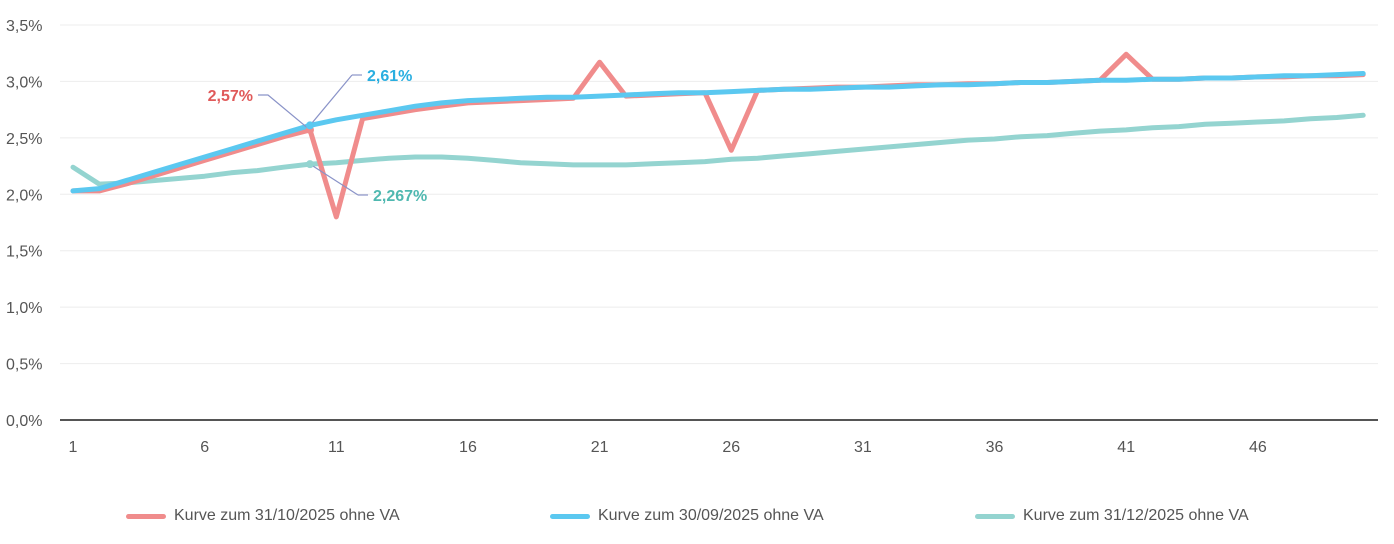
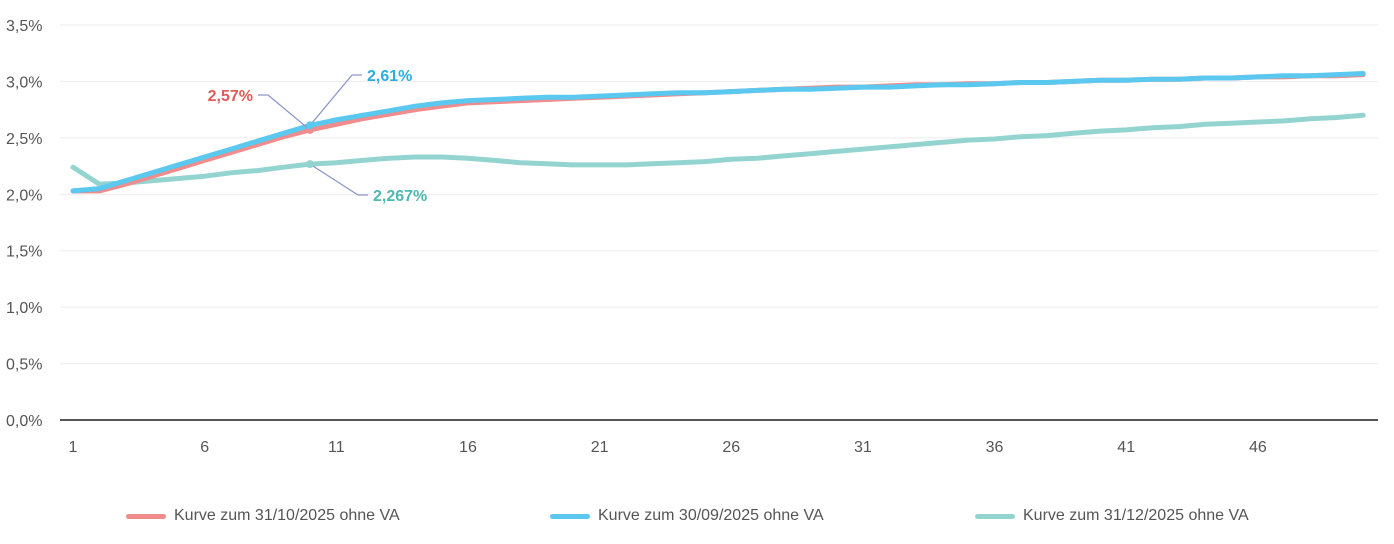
Kurve zum 31/10/2025 ohne VA/11: 1,80% -> 2,62%
Kurve zum 31/10/2025 ohne VA/21: 3,17% -> 2,86%
Kurve zum 31/10/2025 ohne VA/26: 2,39% -> 2,91%
Kurve zum 31/10/2025 ohne VA/41: 3,24% -> 3,01%
